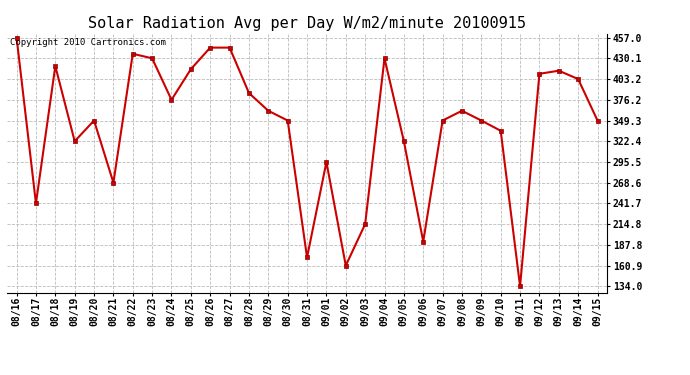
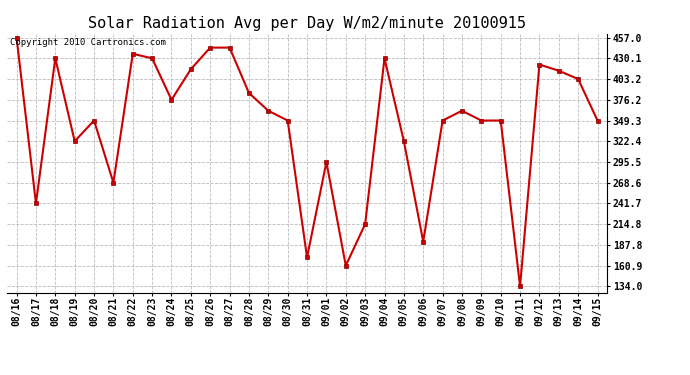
08/18: 420 -> 430
09/10: 336 -> 349
09/12: 410 -> 422
